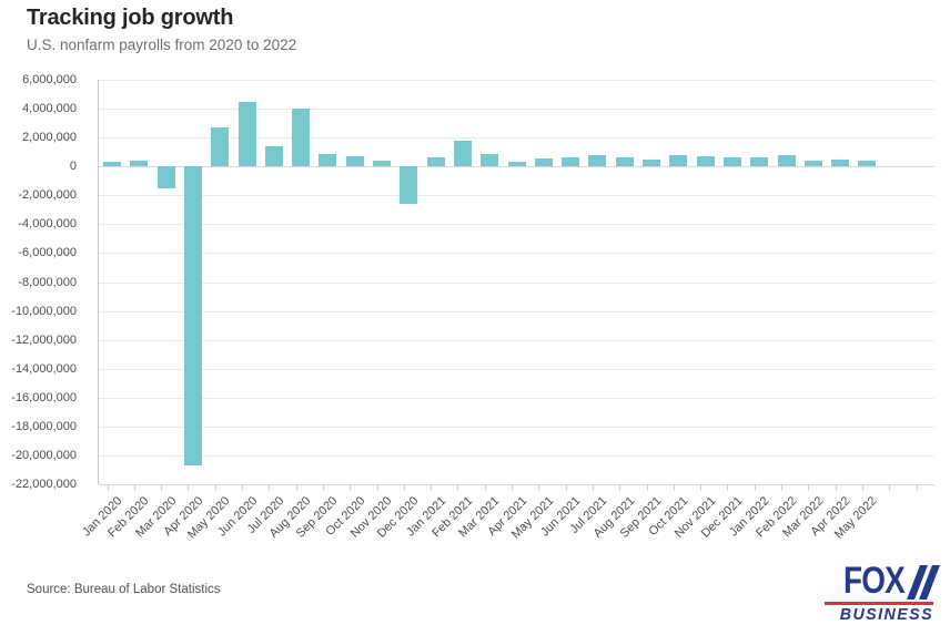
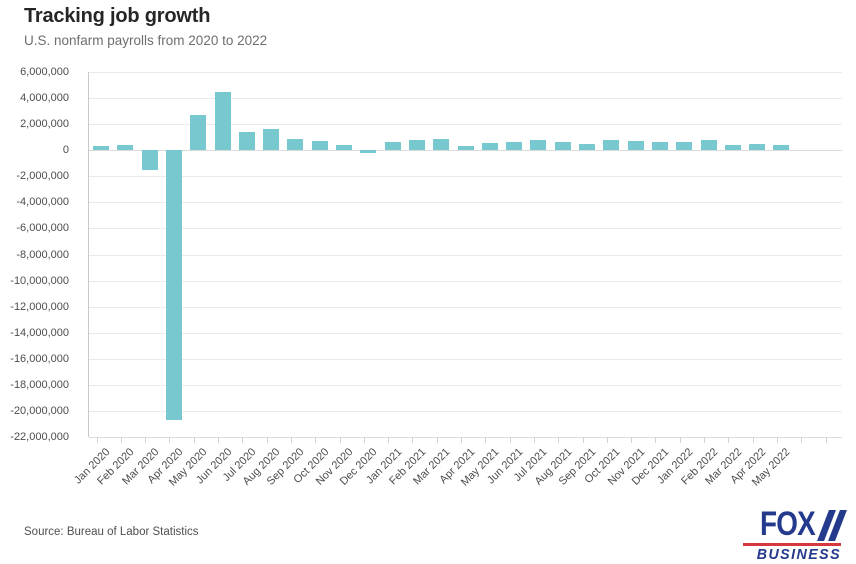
Aug 2020: 4000000 -> 1600000
Dec 2020: -2600000 -> -200000
Feb 2021: 1800000 -> 800000
